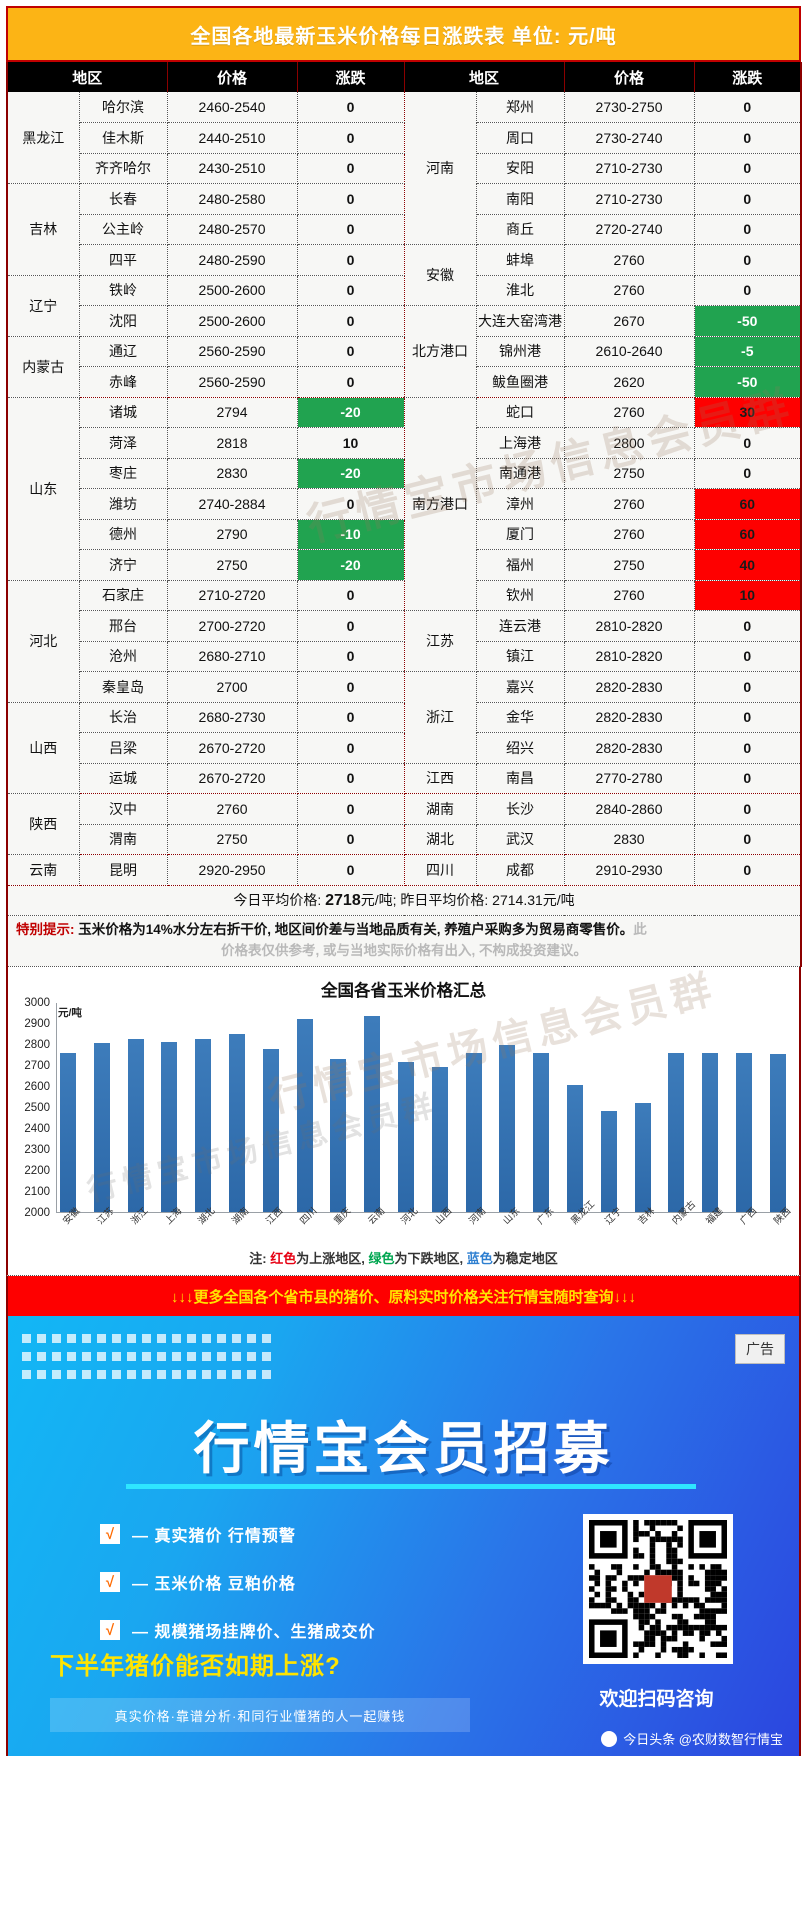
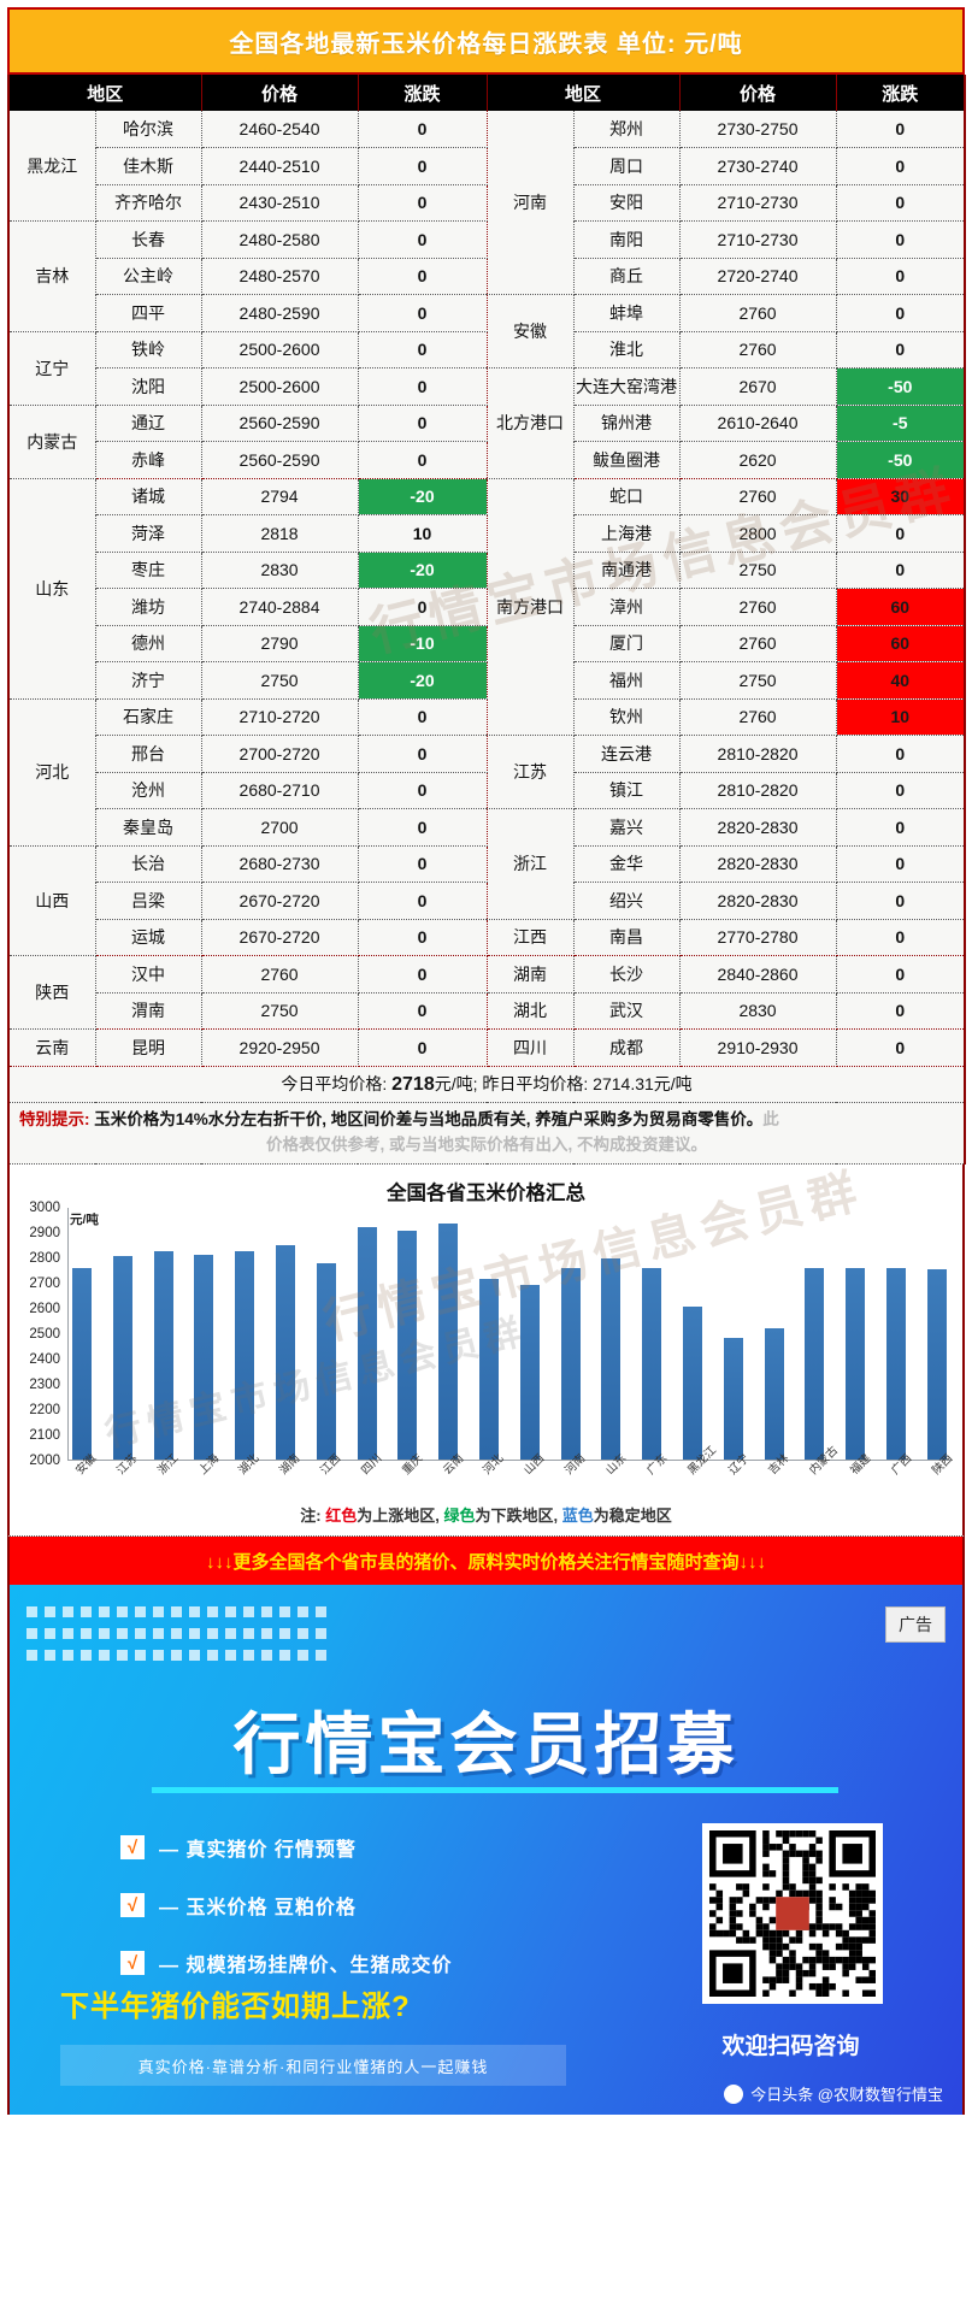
重庆: 2730 -> 2910
